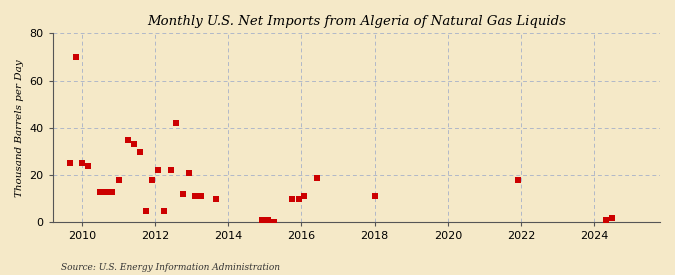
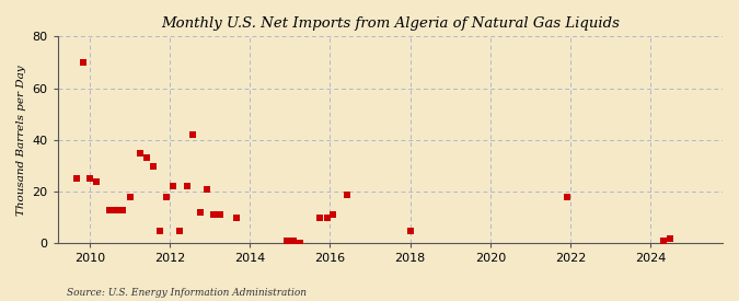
2018: 11 -> 5
